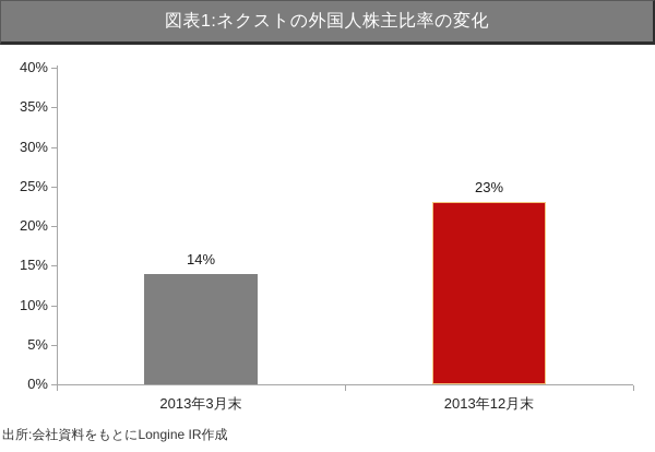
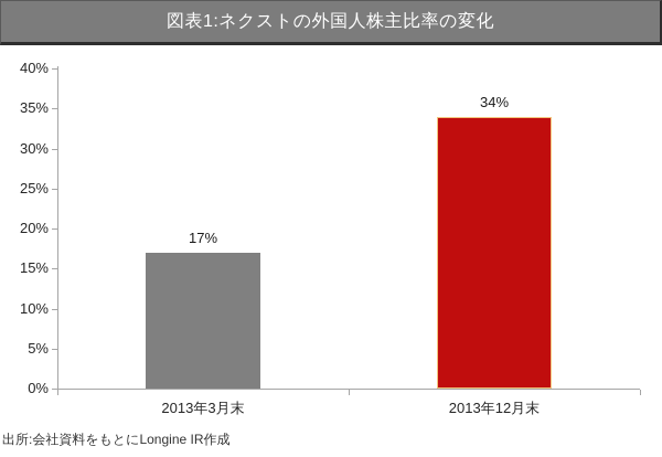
2013年3月末: 14% -> 17%
2013年12月末: 23% -> 34%
